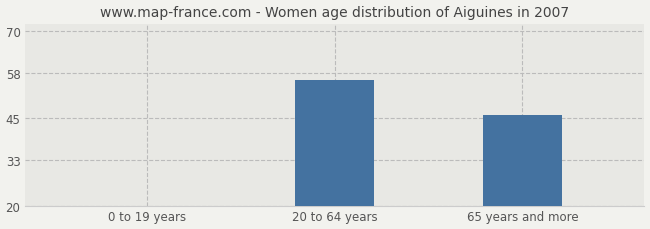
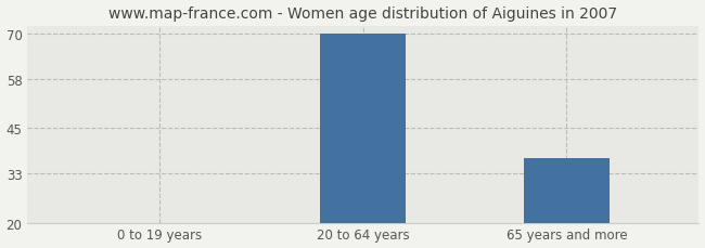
20 to 64 years: 56 -> 70
65 years and more: 46 -> 37
